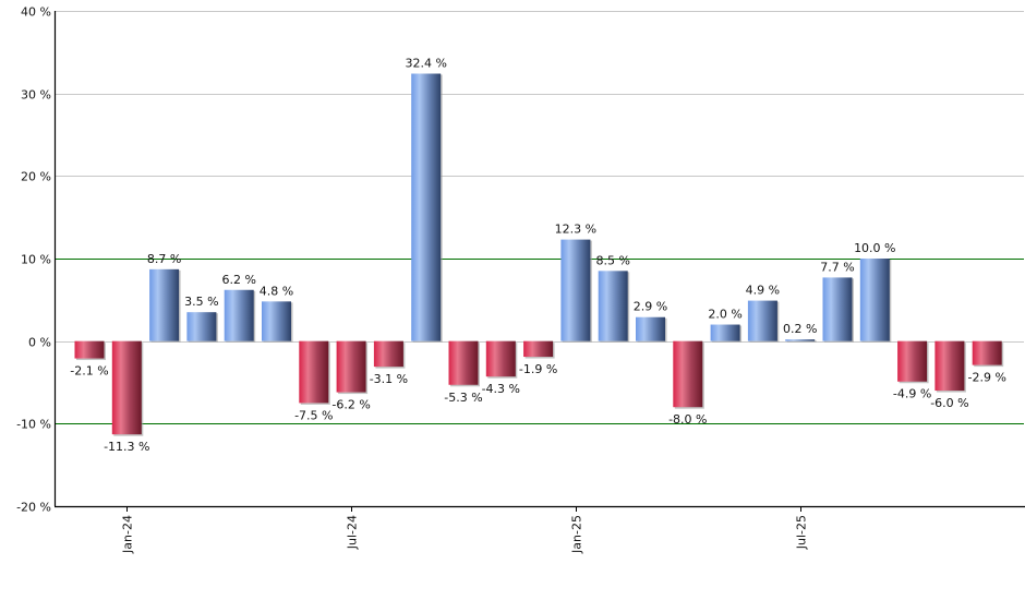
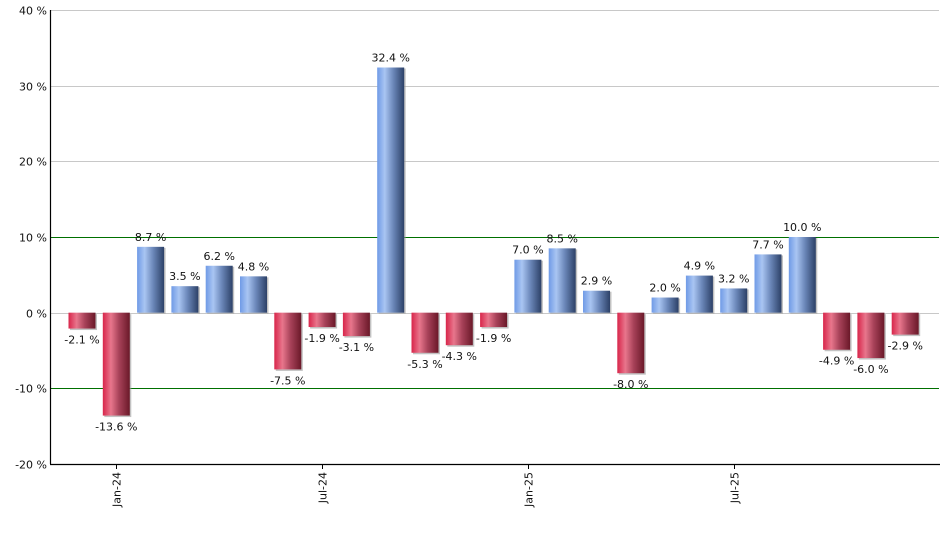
Jan-24: -11.3 -> -13.6
Jul-24: -6.2 -> -1.9
Jan-25: 12.3 -> 7.0
Jul-25: 0.2 -> 3.2
